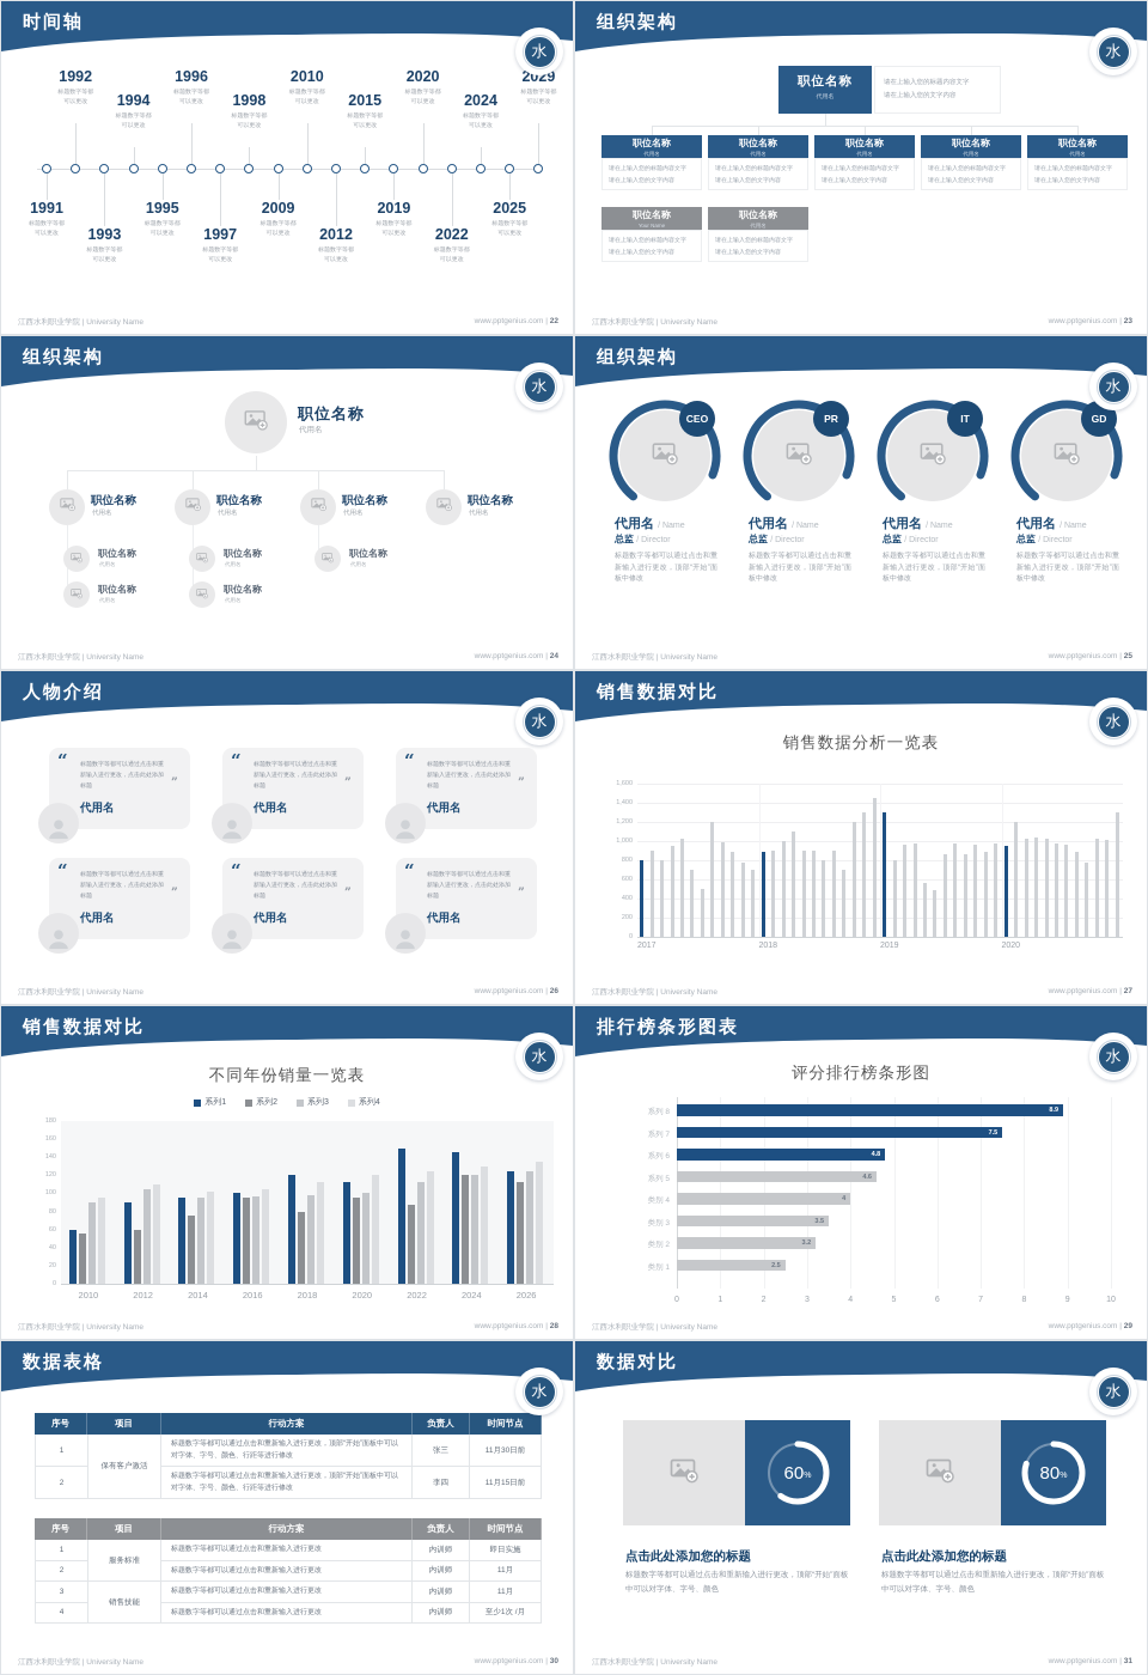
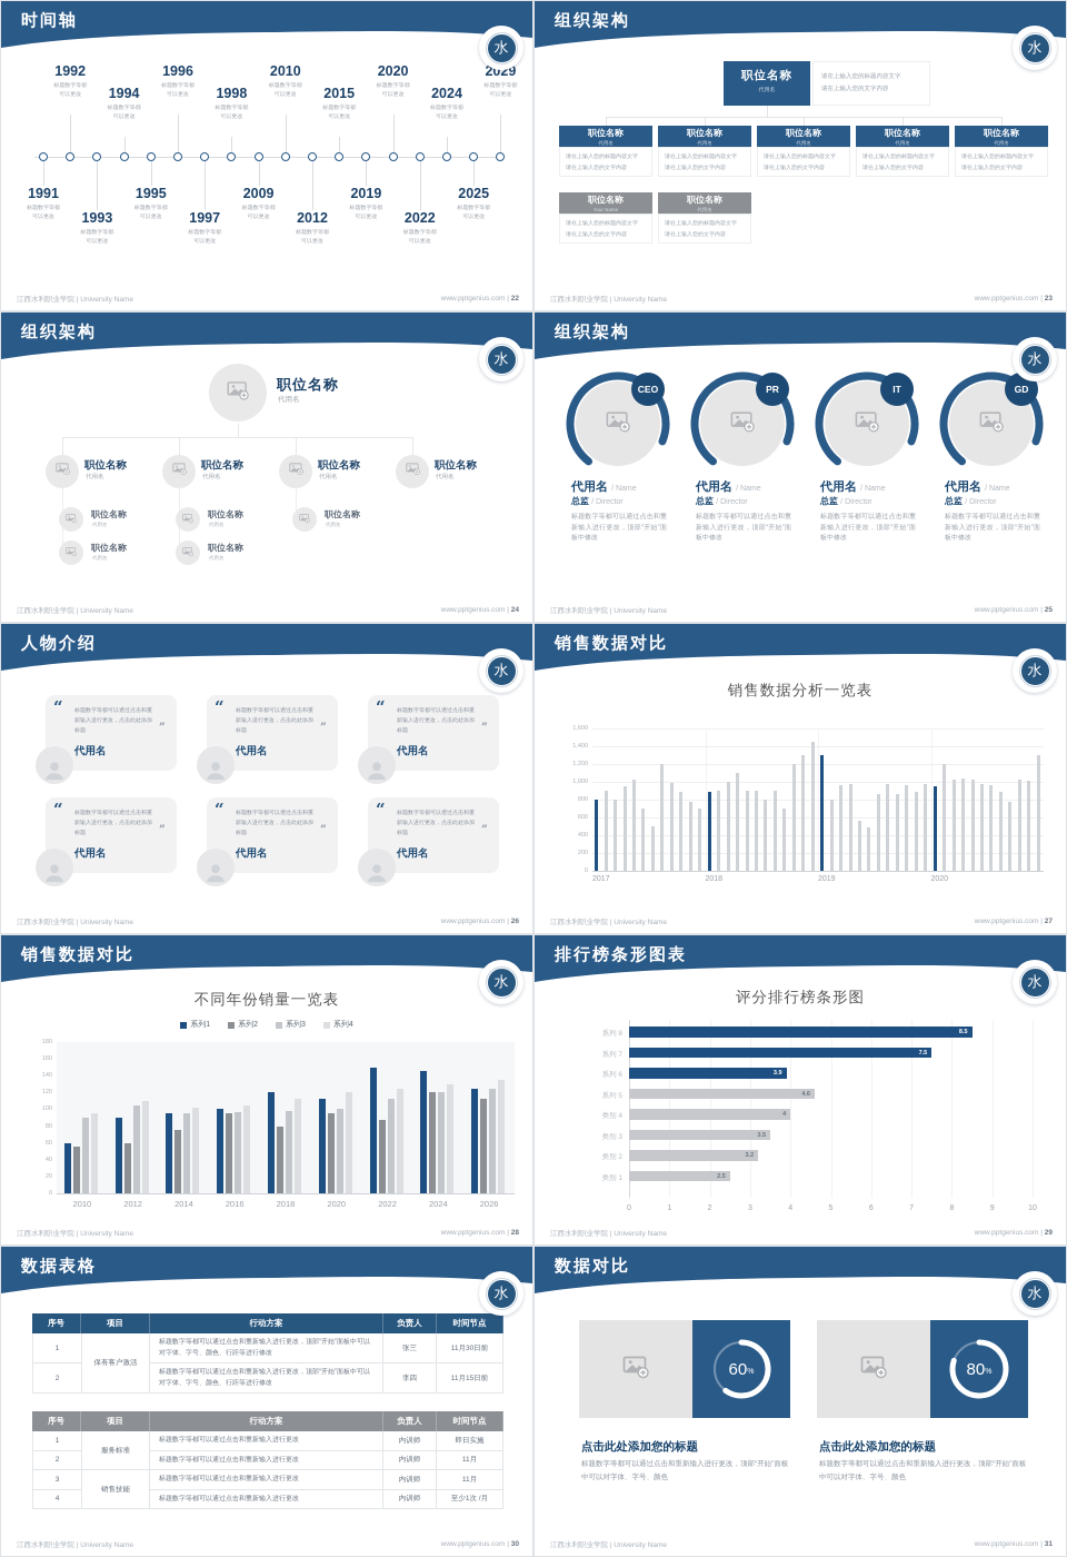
评分排行榜条形图/系列 8: 8.9 -> 8.5
评分排行榜条形图/系列 6: 4.8 -> 3.9
